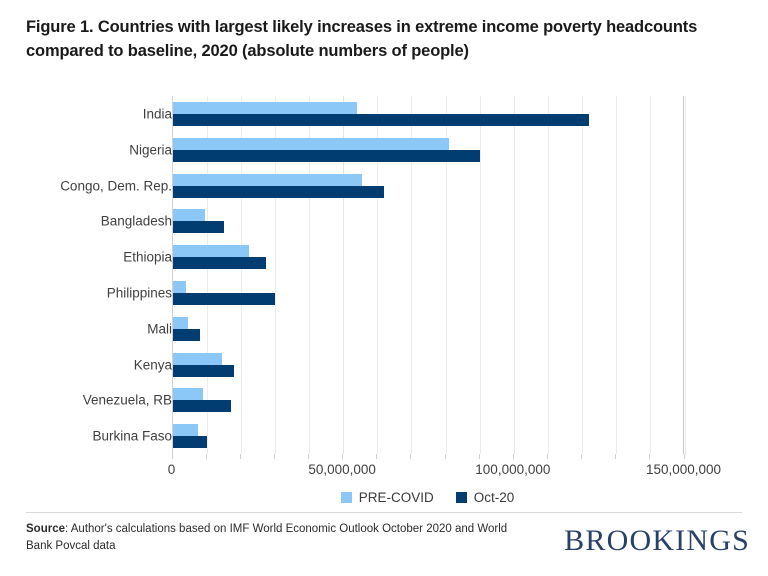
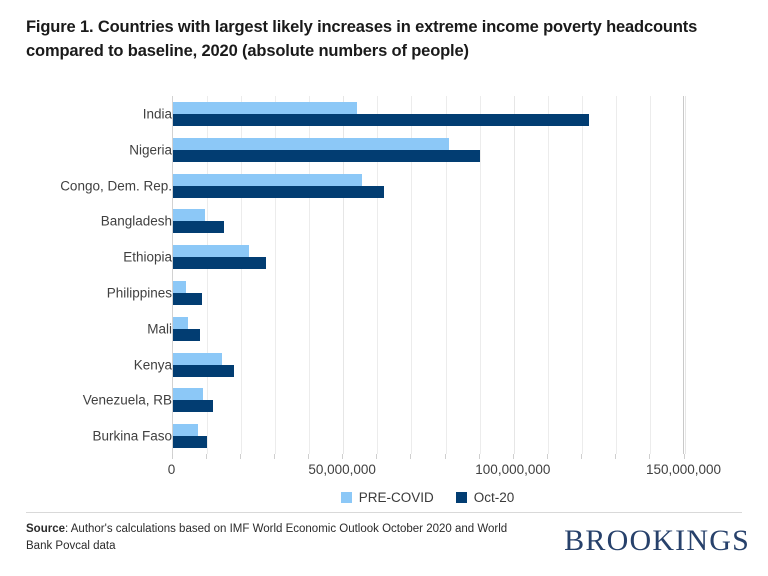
Oct-20/Philippines: 30000000 -> 8000000
Oct-20/Venezuela, RB: 17000000 -> 12000000
